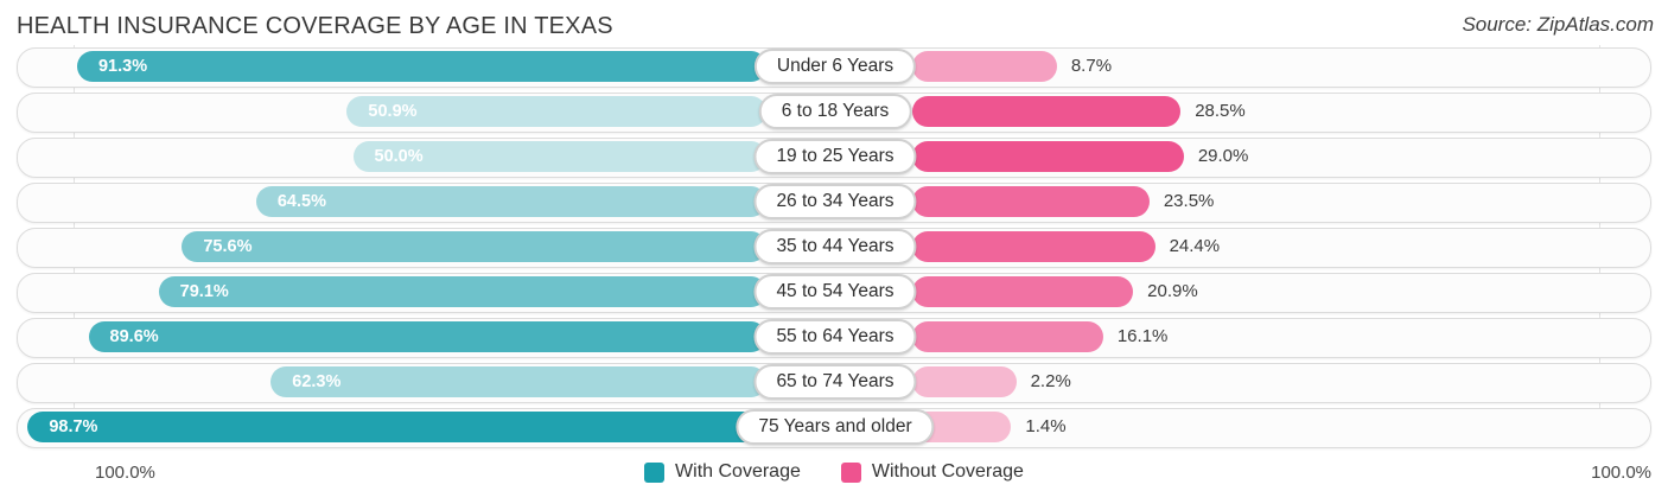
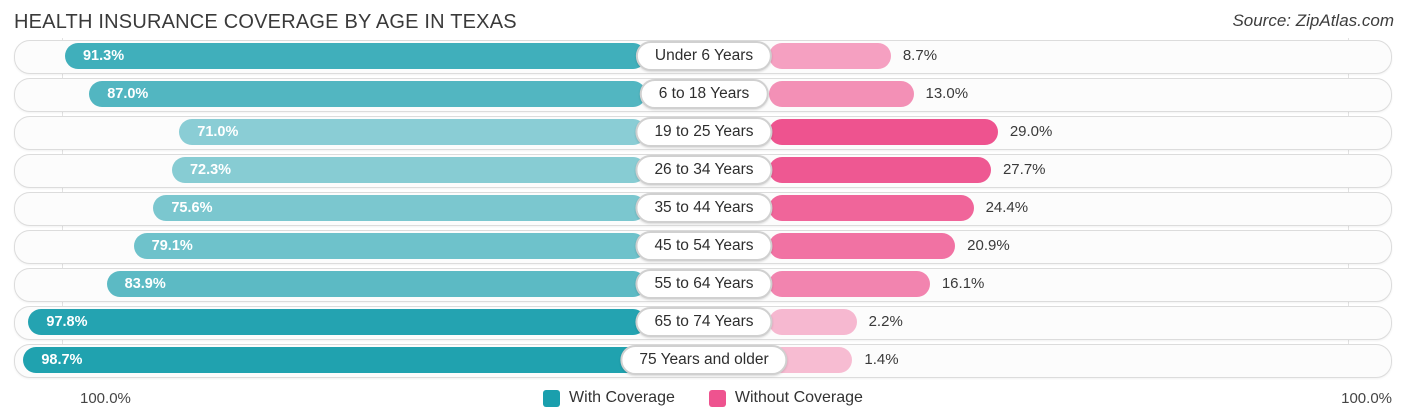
With Coverage/6 to 18 Years: 50.9% -> 87.0%
Without Coverage/6 to 18 Years: 28.5% -> 13.0%
With Coverage/19 to 25 Years: 50.0% -> 71.0%
With Coverage/26 to 34 Years: 64.5% -> 72.3%
Without Coverage/26 to 34 Years: 23.5% -> 27.7%
With Coverage/55 to 64 Years: 89.6% -> 83.9%
With Coverage/65 to 74 Years: 62.3% -> 97.8%
